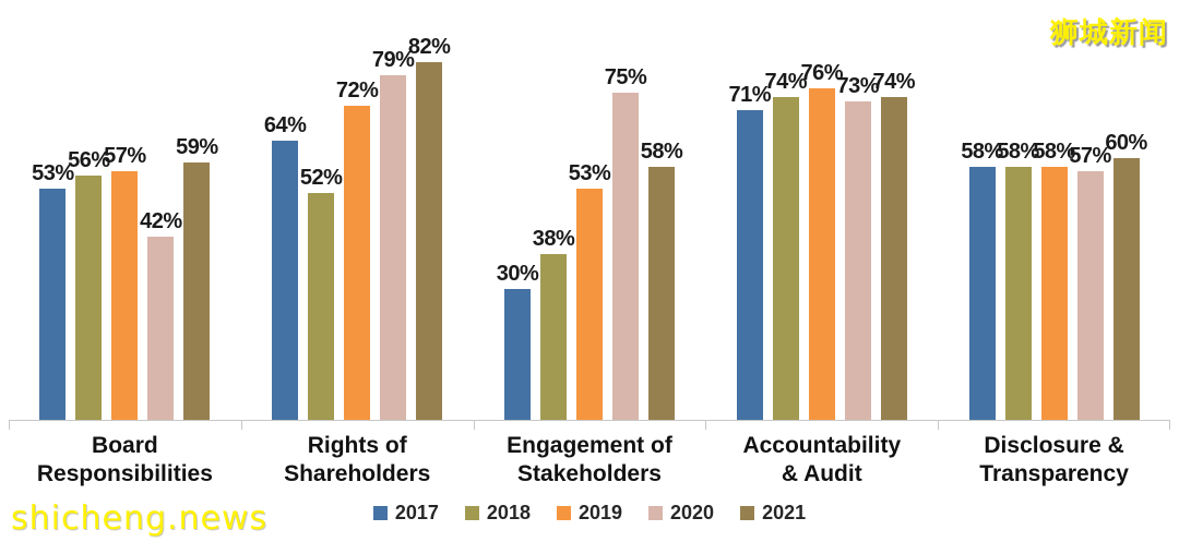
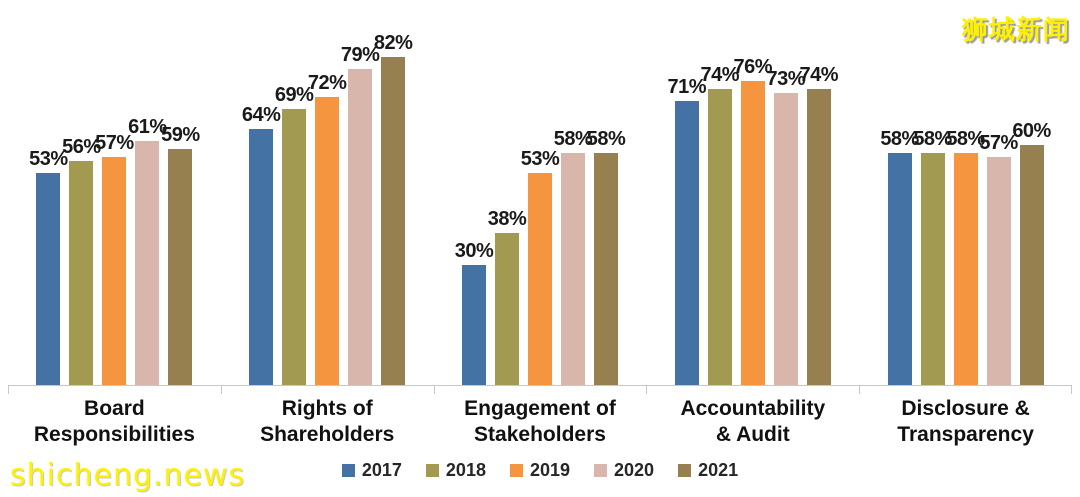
2020/Board Responsibilities: 42% -> 61%
2018/Rights of Shareholders: 52% -> 69%
2020/Engagement of Stakeholders: 75% -> 58%
